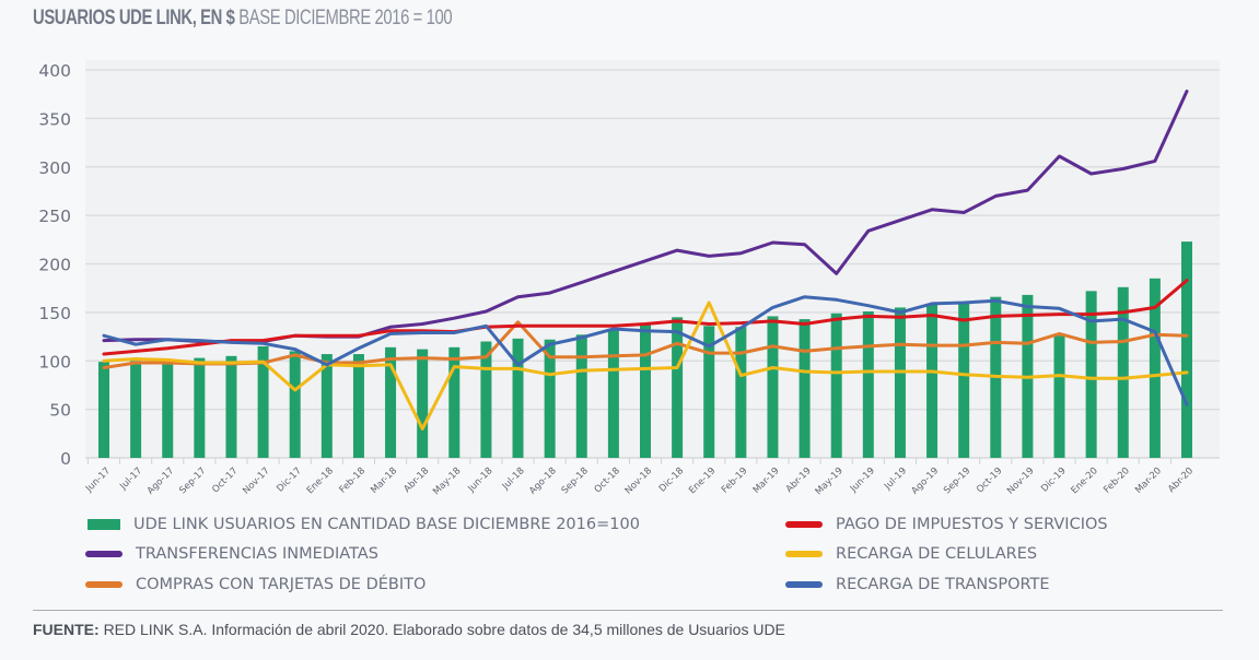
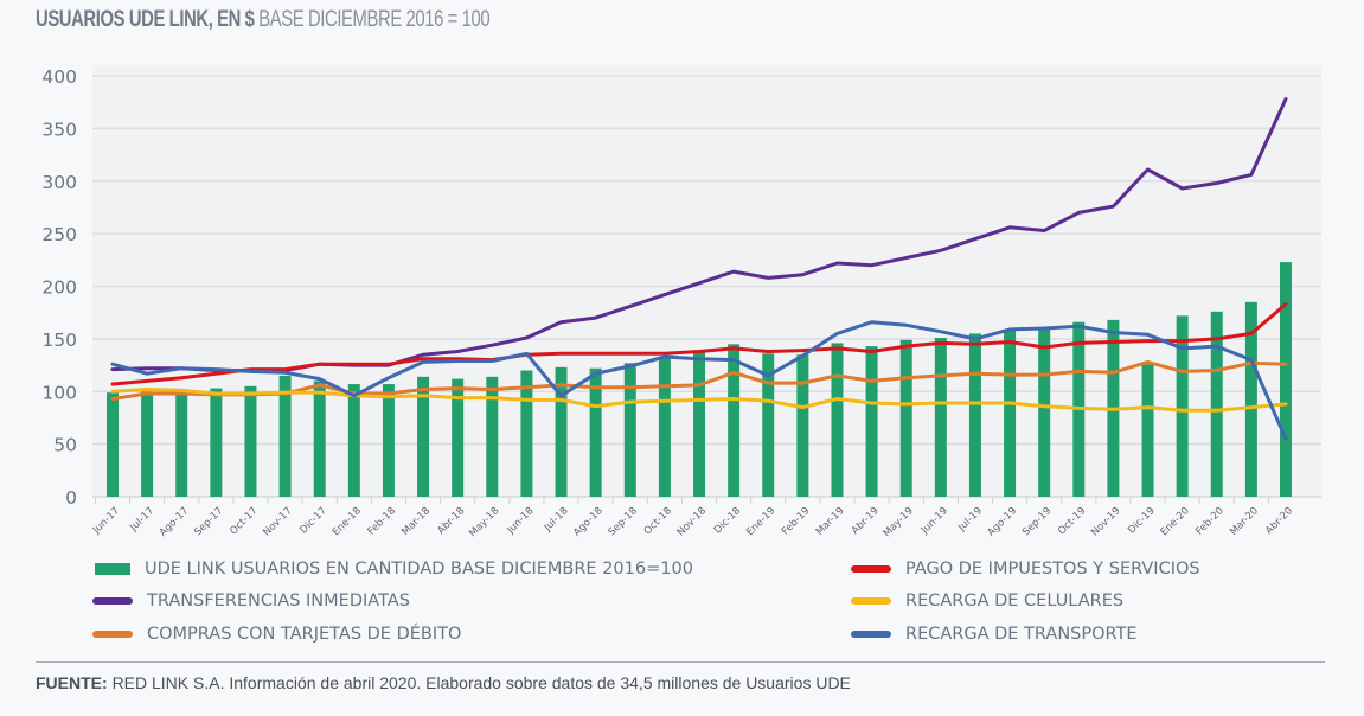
RECARGA DE CELULARES/Dic-17: 70 -> 100
RECARGA DE CELULARES/Abr-18: 30 -> 90
COMPRAS CON TARJETAS DE DÉBITO/Jul-18: 140 -> 110
RECARGA DE CELULARES/Ene-19: 160 -> 90
TRANSFERENCIAS INMEDIATAS/May-19: 190 -> 230
